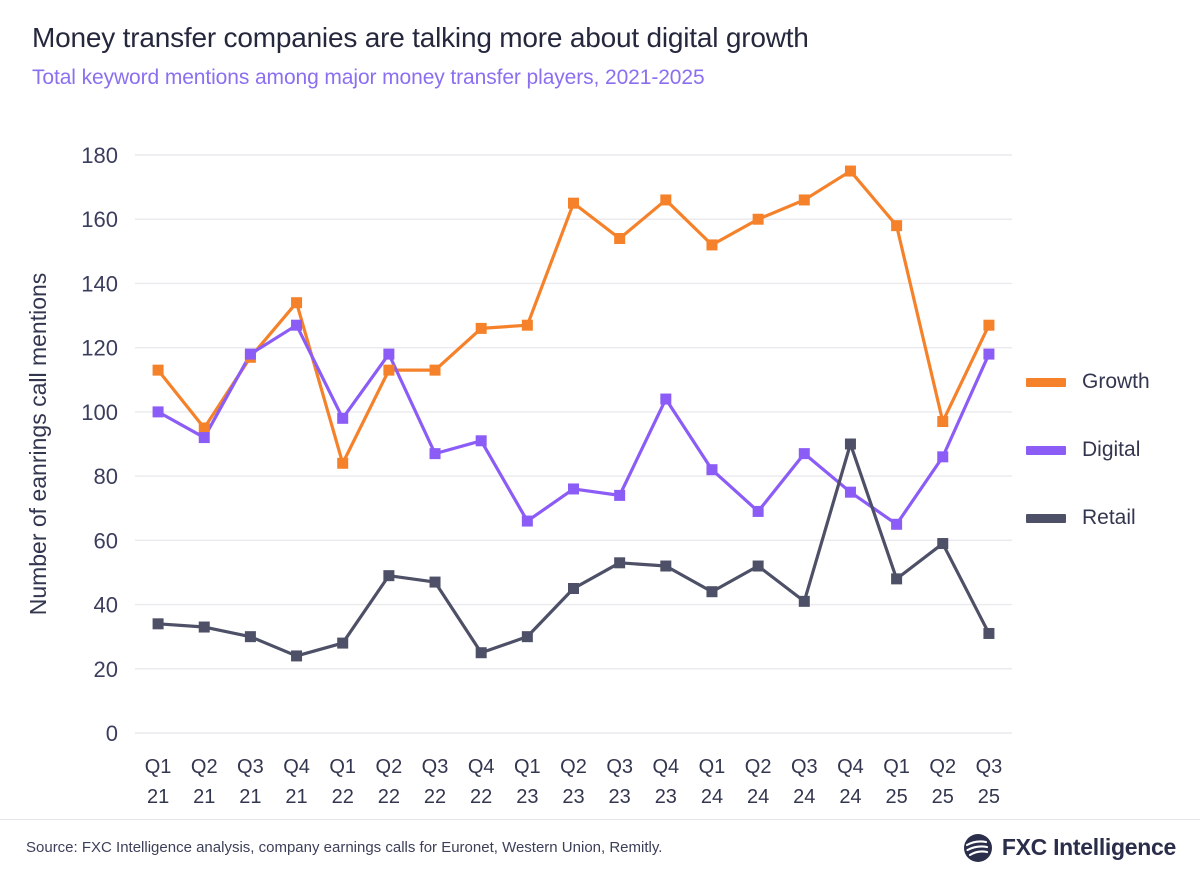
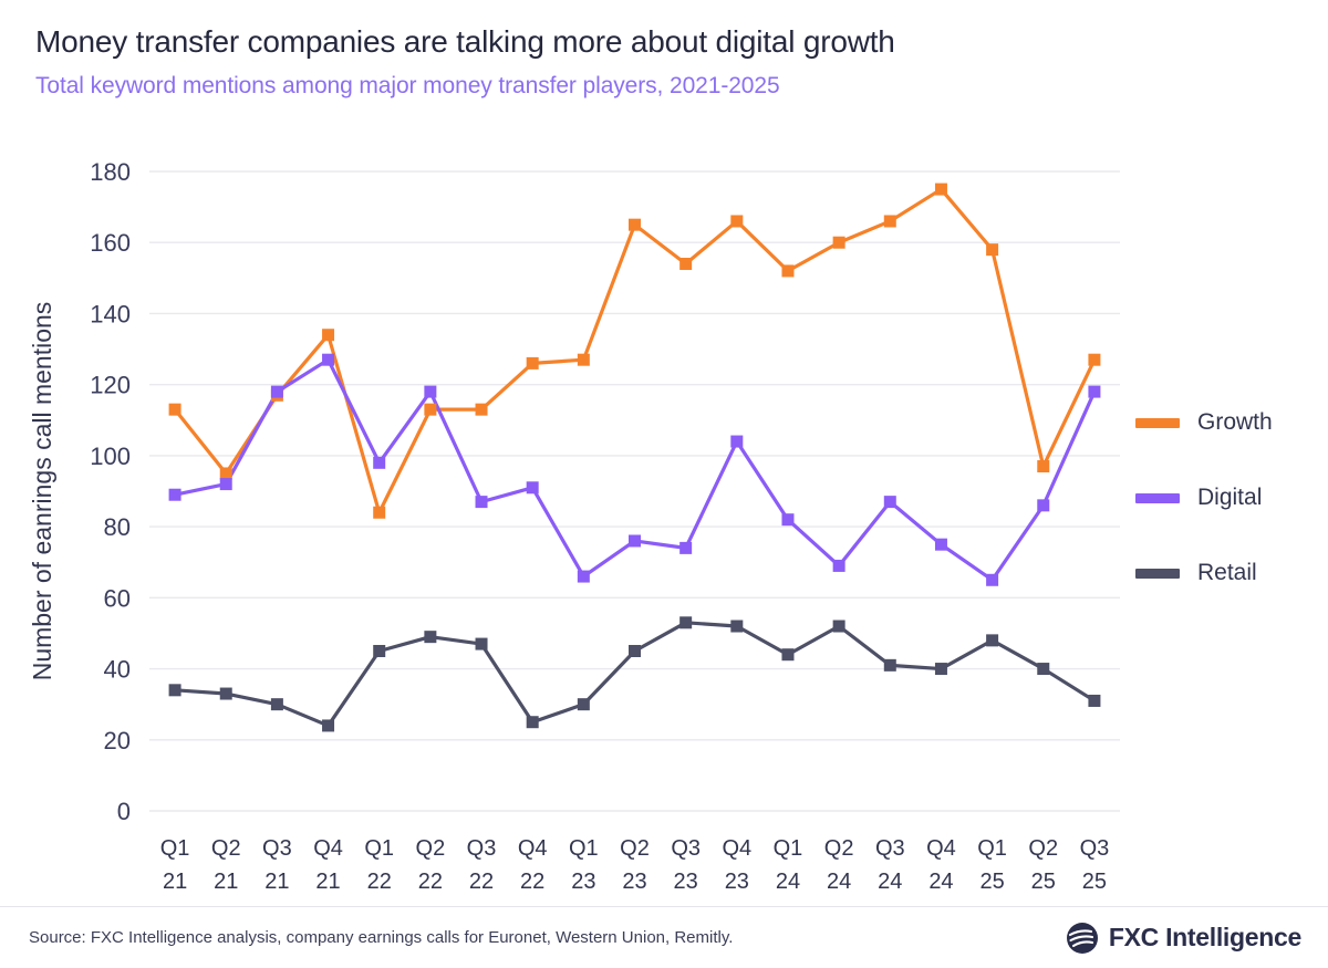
Digital/Q1 21: 100 -> 89
Retail/Q1 22: 28 -> 45
Retail/Q4 24: 90 -> 40
Retail/Q2 25: 59 -> 40
